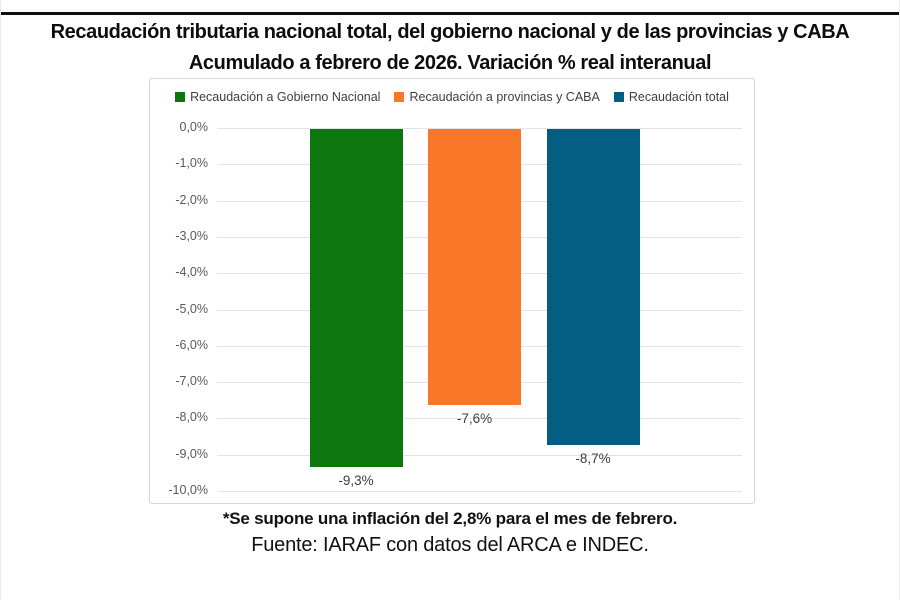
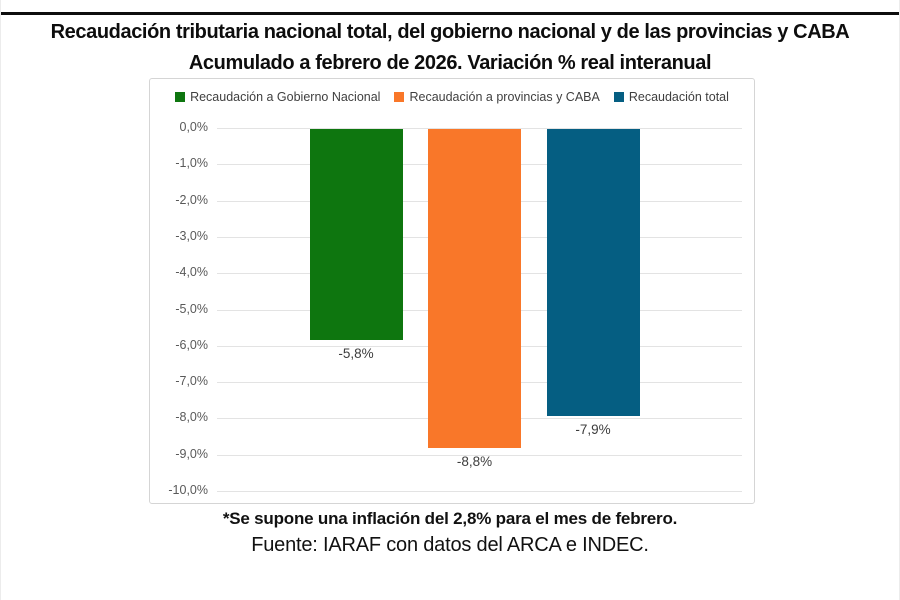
Recaudación a Gobierno Nacional: -9,3% -> -5,8%
Recaudación a provincias y CABA: -7,6% -> -8,8%
Recaudación total: -8,7% -> -7,9%
